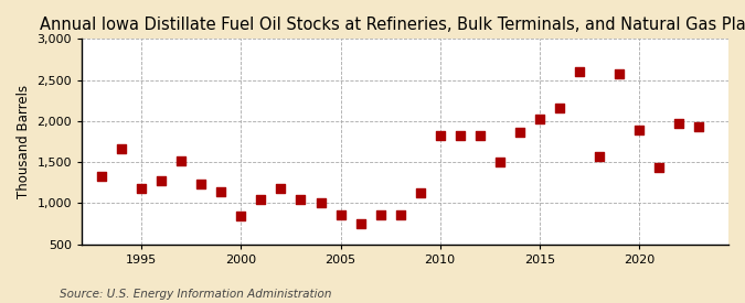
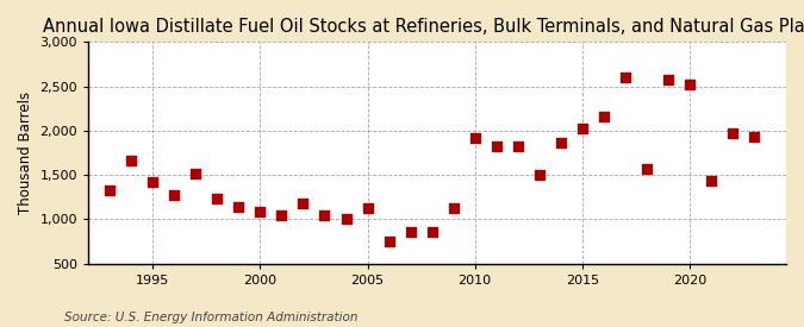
1995: 1,180 -> 1,420
2000: 850 -> 1,080
2005: 860 -> 1,120
2010: 1,820 -> 1,920
2020: 1,890 -> 2,520
